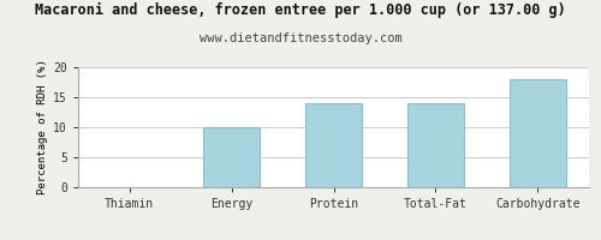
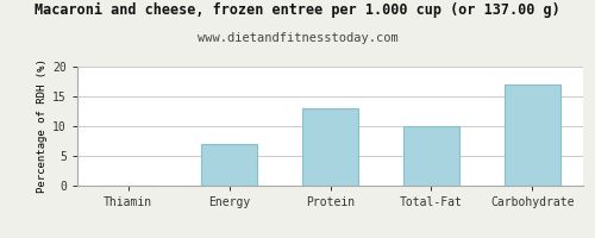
Energy: 10 -> 7
Protein: 14 -> 13
Total-Fat: 14 -> 10
Carbohydrate: 18 -> 17
